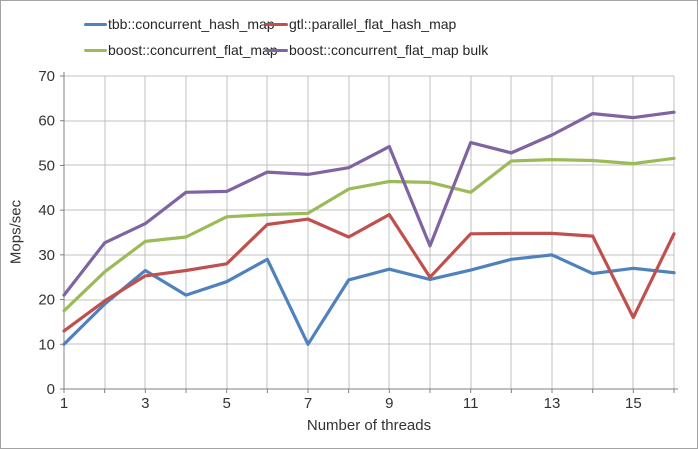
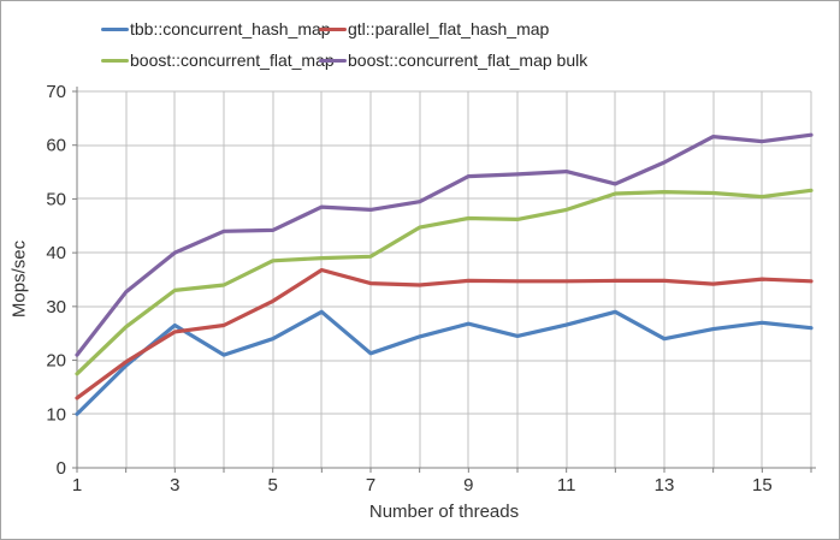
boost::concurrent_flat_map bulk/3: 37 -> 40
gtl::parallel_flat_hash_map/5: 28 -> 31
tbb::concurrent_hash_map/7: 10 -> 21
gtl::parallel_flat_hash_map/7: 38 -> 34
gtl::parallel_flat_hash_map/9: 39 -> 35
gtl::parallel_flat_hash_map/10: 25 -> 35
boost::concurrent_flat_map bulk/10: 32 -> 55
boost::concurrent_flat_map/11: 44 -> 48
tbb::concurrent_hash_map/13: 30 -> 24
gtl::parallel_flat_hash_map/15: 16 -> 35
